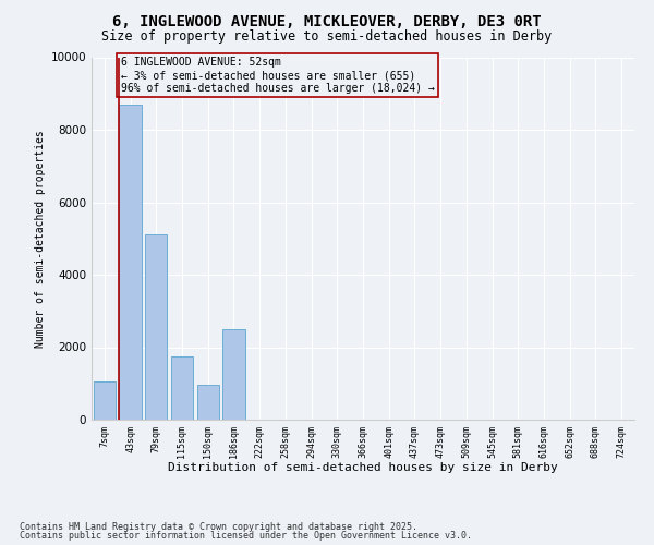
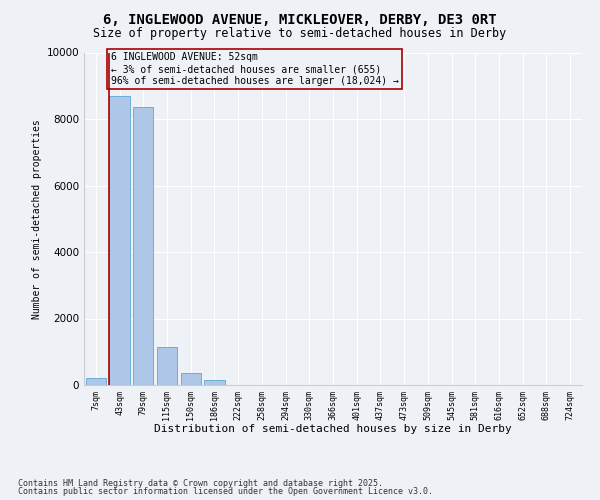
7sqm: 1050 -> 200
79sqm: 5100 -> 8350
115sqm: 1750 -> 1150
150sqm: 950 -> 350
186sqm: 2500 -> 150
